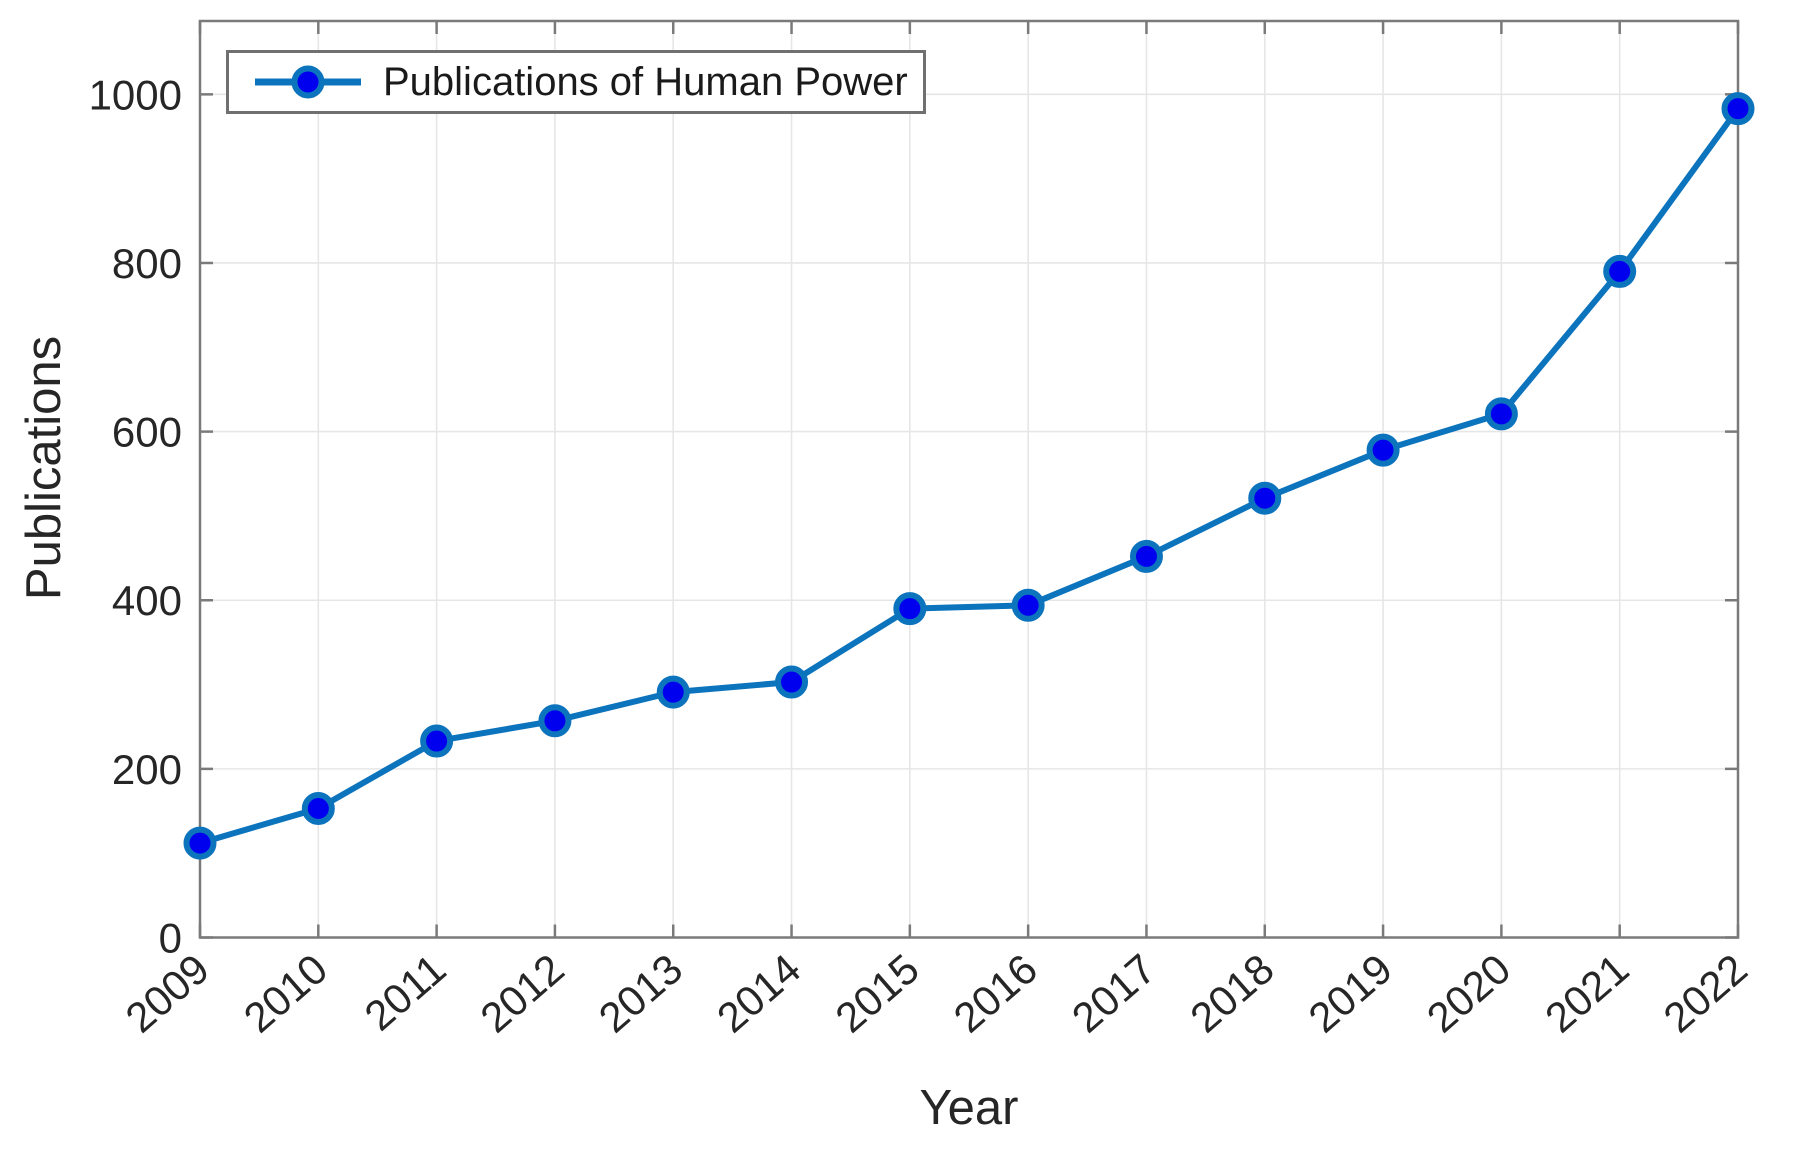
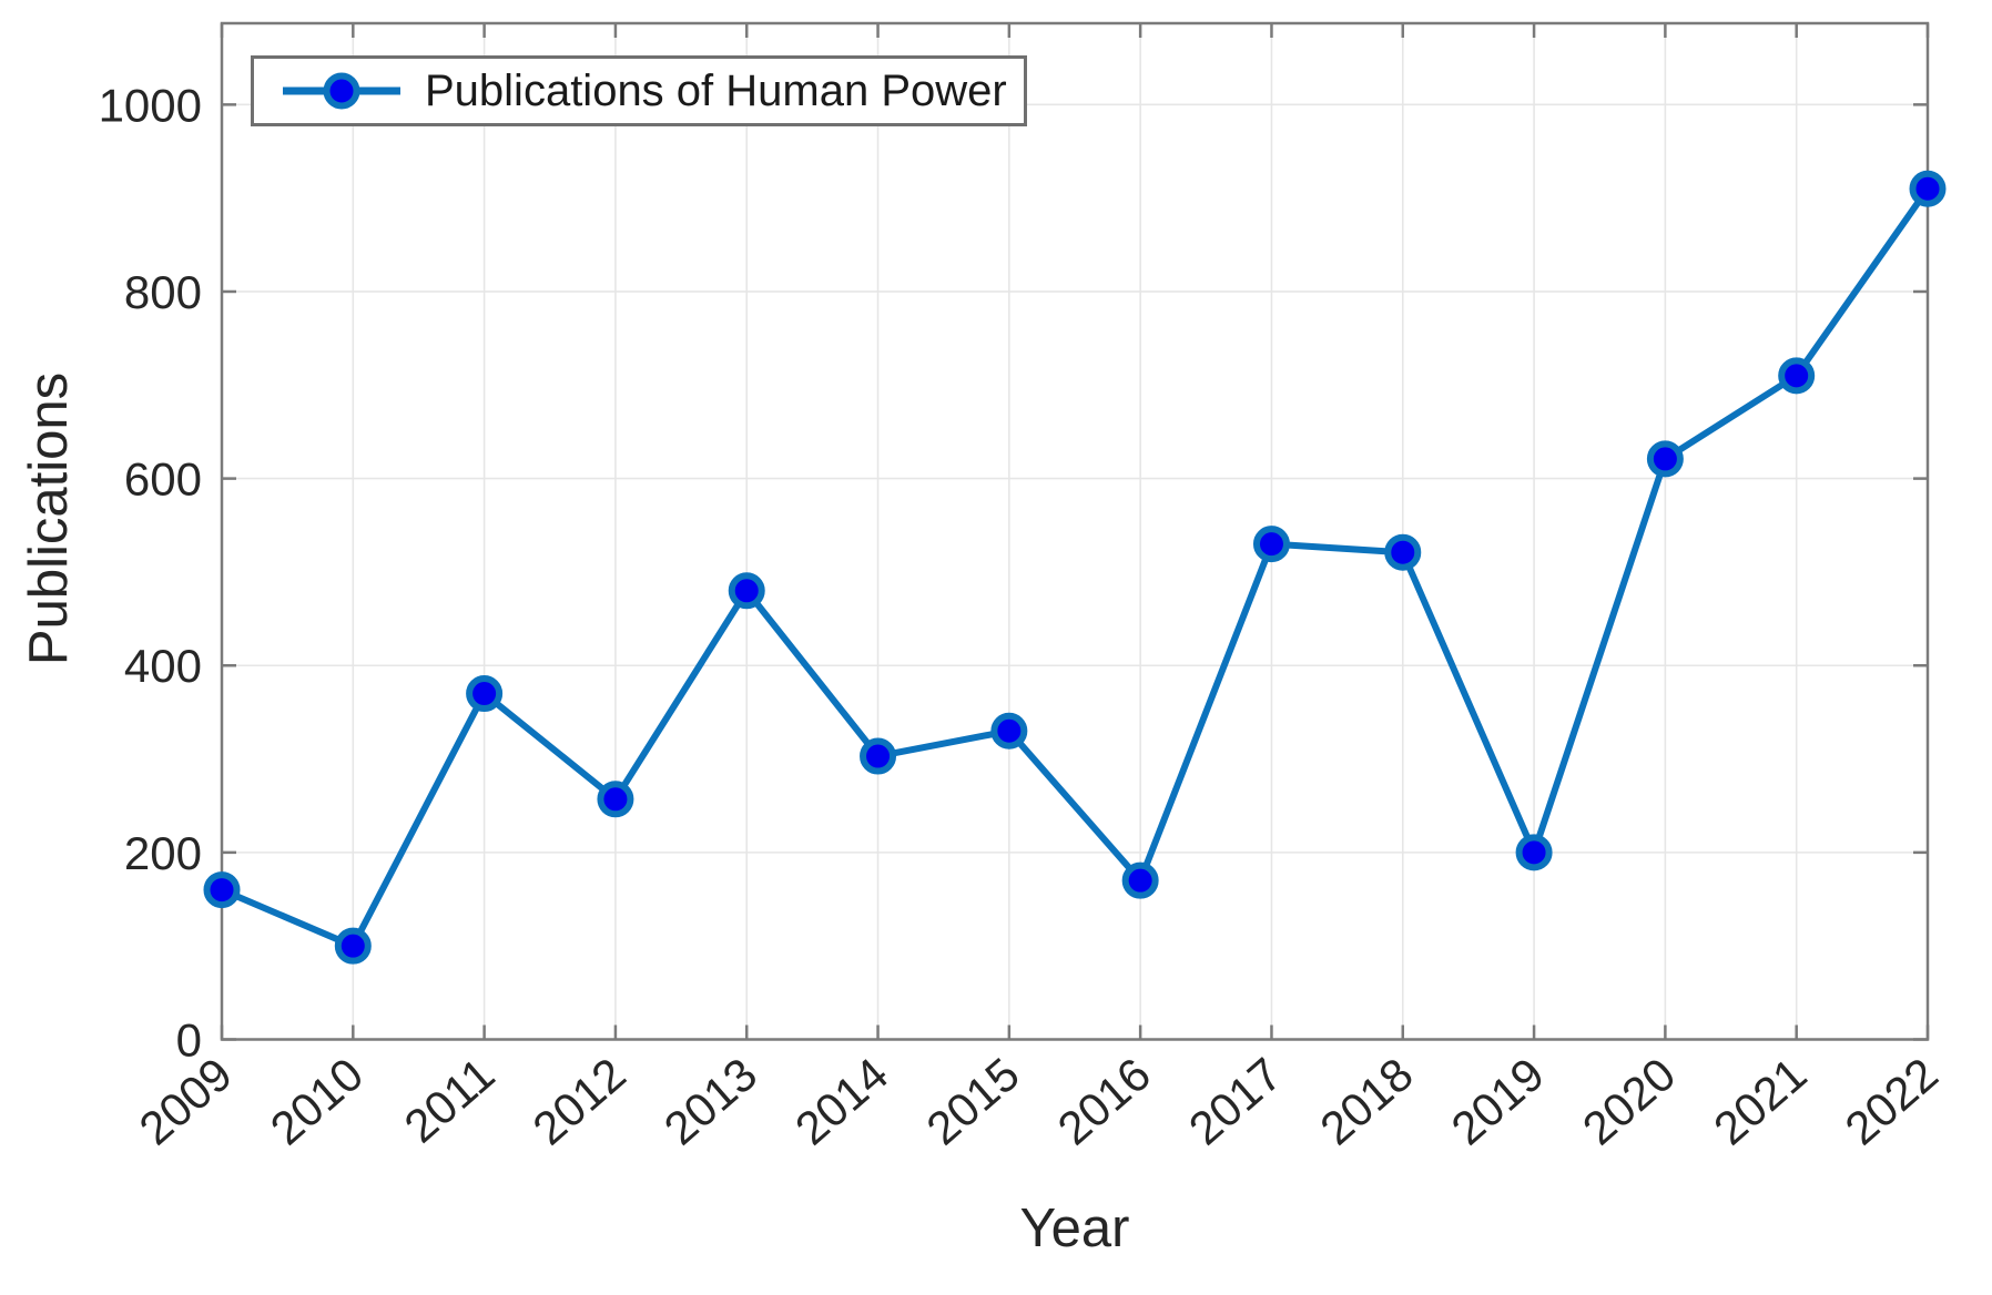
2009: 110 -> 160
2010: 150 -> 100
2011: 230 -> 370
2013: 290 -> 480
2015: 390 -> 330
2016: 390 -> 170
2017: 450 -> 530
2019: 580 -> 200
2021: 790 -> 710
2022: 980 -> 910
